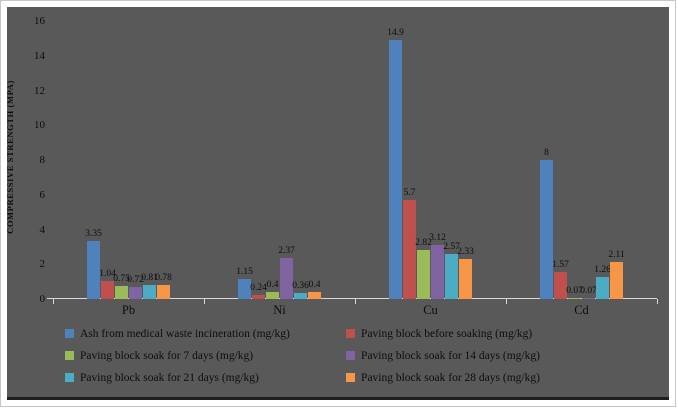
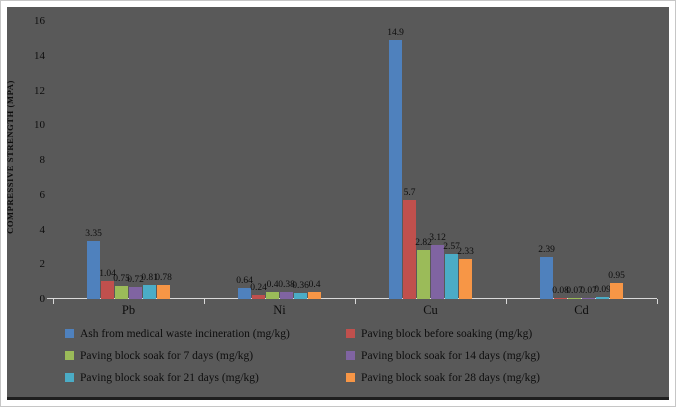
Ash from medical waste incineration (mg/kg)/Ni: 1.15 -> 0.64
Paving block soak for 14 days (mg/kg)/Ni: 2.37 -> 0.38
Ash from medical waste incineration (mg/kg)/Cd: 8 -> 2.39
Paving block before soaking (mg/kg)/Cd: 1.57 -> 0.08
Paving block soak for 21 days (mg/kg)/Cd: 1.26 -> 0.09
Paving block soak for 28 days (mg/kg)/Cd: 2.11 -> 0.95
